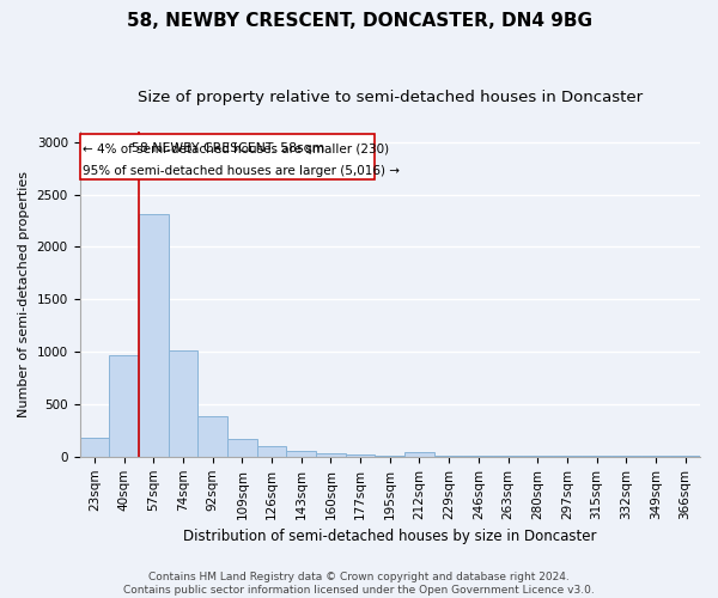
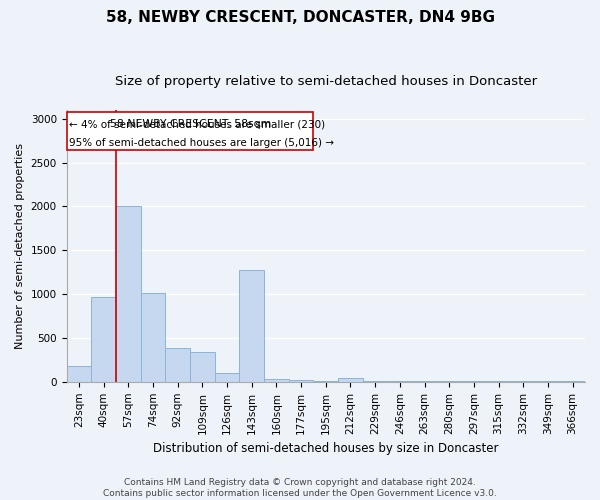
57sqm: 2310 -> 2000
109sqm: 160 -> 340
143sqm: 60 -> 1280
